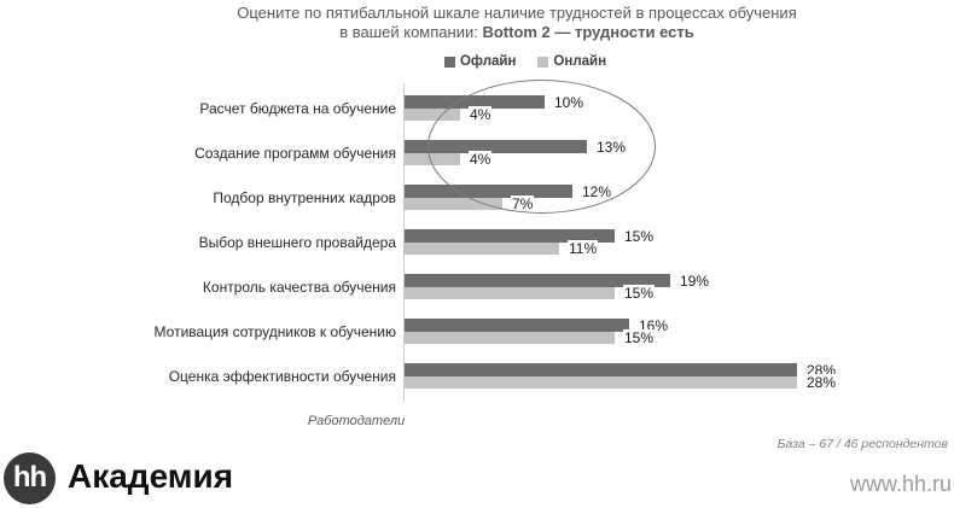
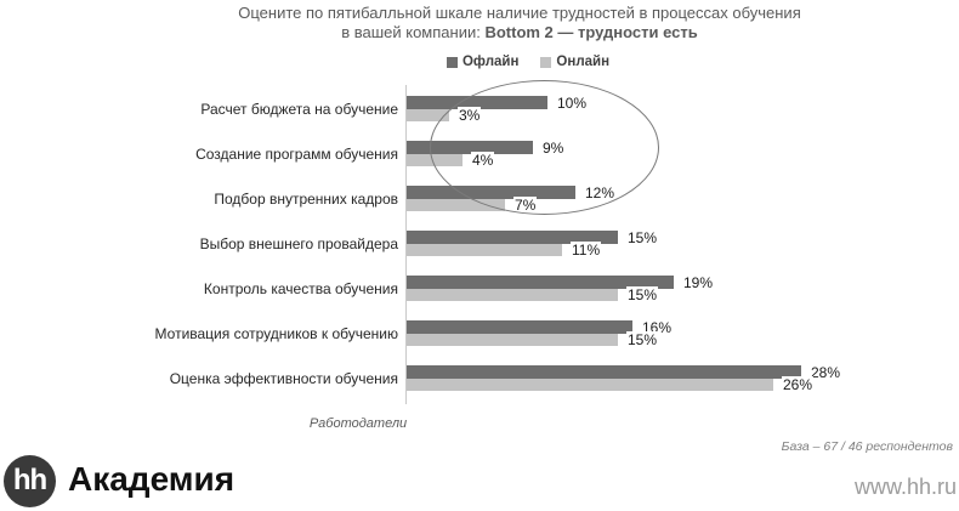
Онлайн/Расчет бюджета на обучение: 4% -> 3%
Офлайн/Создание программ обучения: 13% -> 9%
Онлайн/Оценка эффективности обучения: 28% -> 26%
